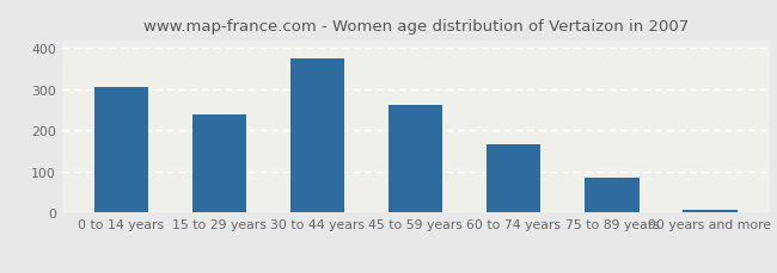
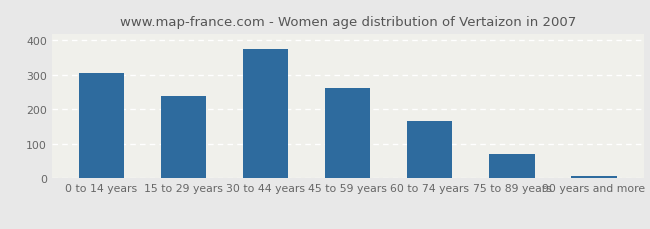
75 to 89 years: 85 -> 70
